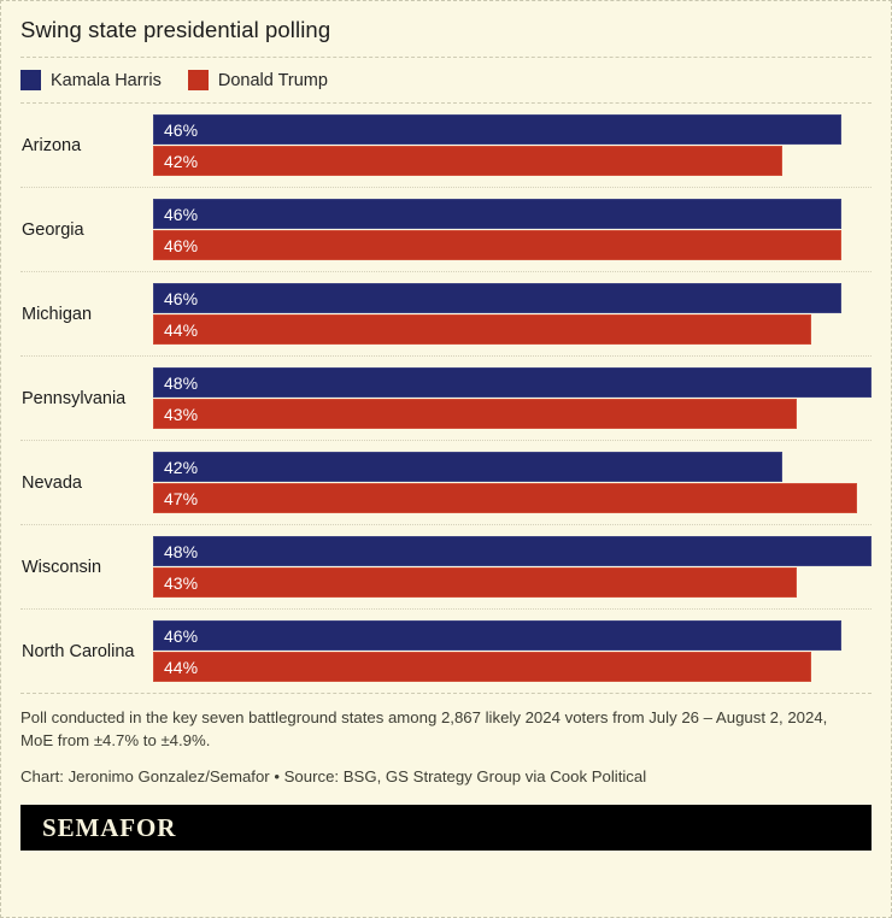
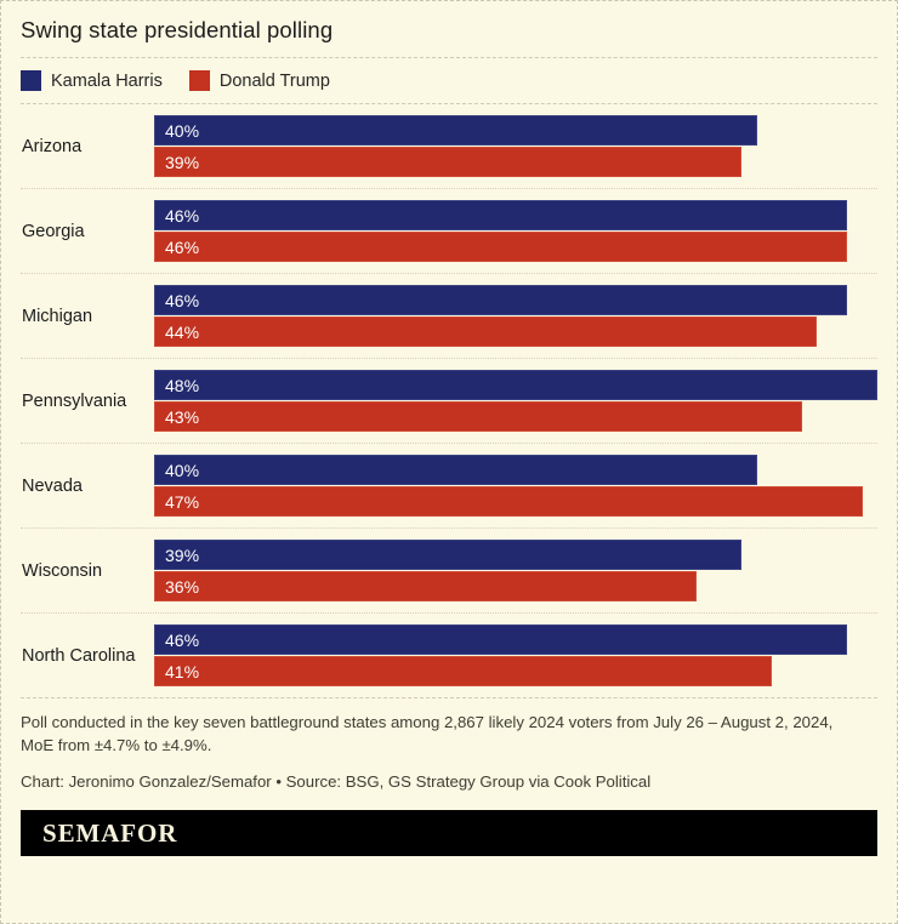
Kamala Harris/Arizona: 46% -> 40%
Donald Trump/Arizona: 42% -> 39%
Kamala Harris/Nevada: 42% -> 40%
Kamala Harris/Wisconsin: 48% -> 39%
Donald Trump/Wisconsin: 43% -> 36%
Donald Trump/North Carolina: 44% -> 41%
